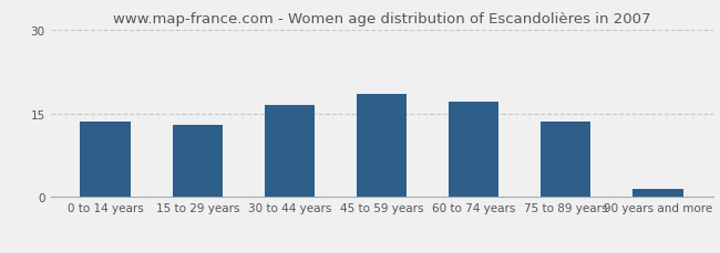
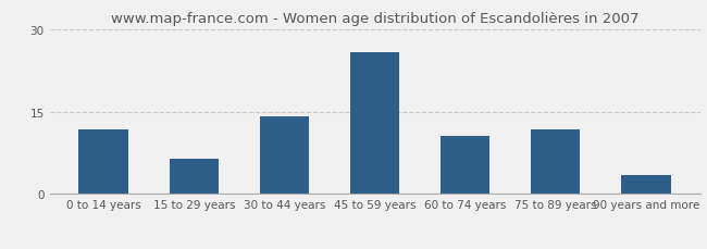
0 to 14 years: 13.5 -> 11.8
15 to 29 years: 13.0 -> 6.4
30 to 44 years: 16.5 -> 14.2
45 to 59 years: 18.5 -> 25.8
60 to 74 years: 17.0 -> 10.6
75 to 89 years: 13.5 -> 11.8
90 years and more: 1.5 -> 3.4
